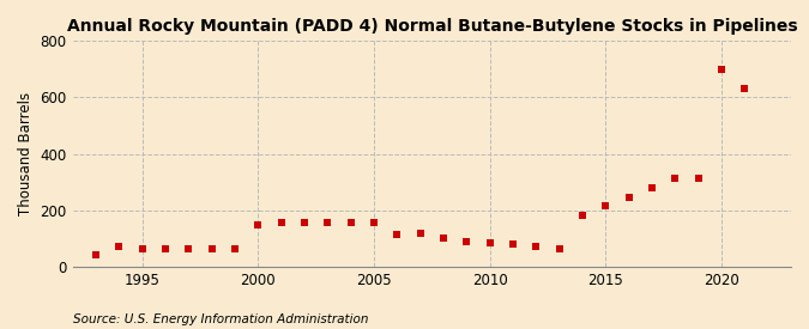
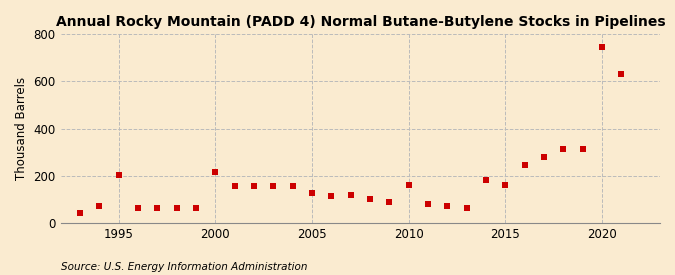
1995: 65 -> 205
2000: 150 -> 215
2005: 155 -> 125
2010: 85 -> 160
2015: 215 -> 160
2020: 700 -> 745
